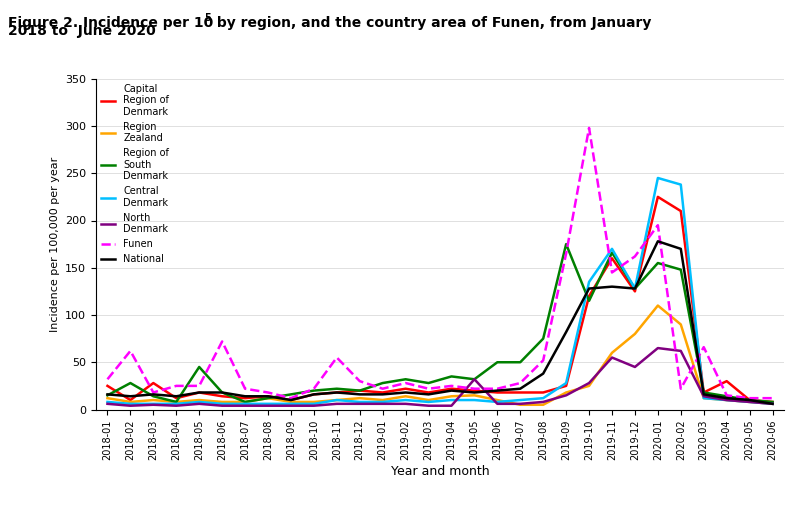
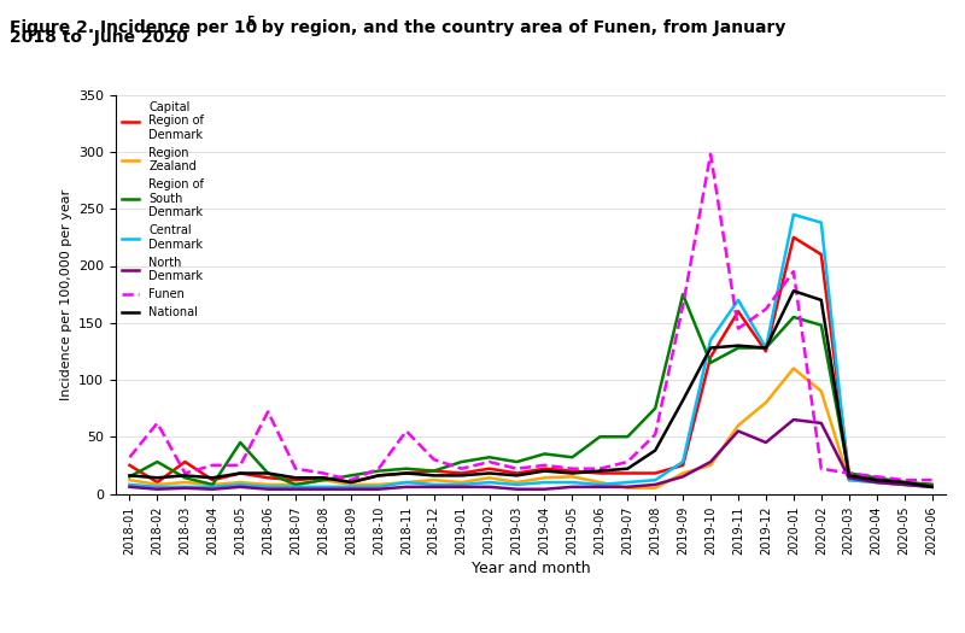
North Denmark/2019-05: 32 -> 6
Region of South Denmark/2019-11: 166 -> 128
Funen/2020-03: 66 -> 18
Capital Region of Denmark/2020-04: 30 -> 12
